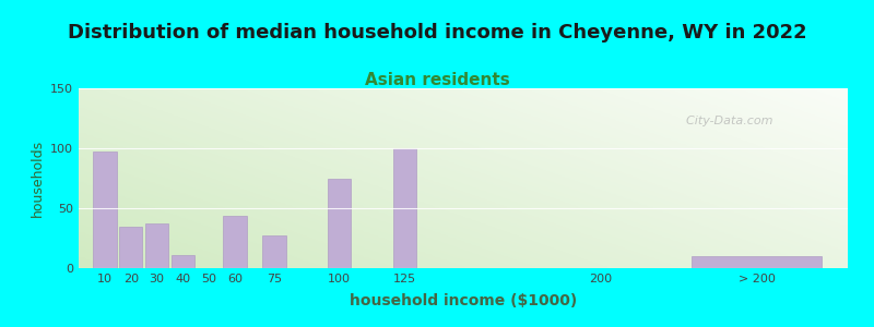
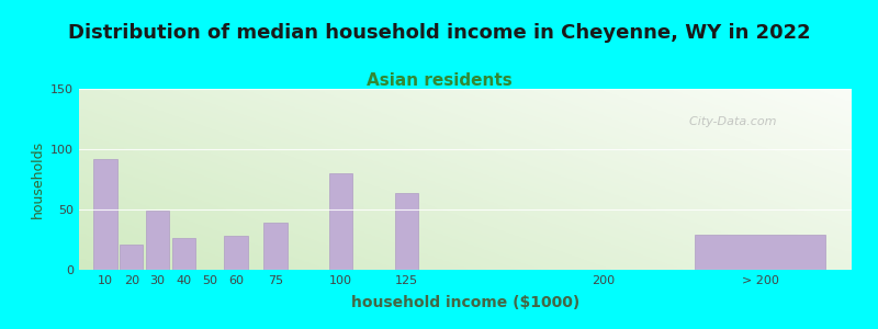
10: 97 -> 92
20: 35 -> 21
30: 37 -> 49
40: 11 -> 26
60: 44 -> 28
75: 27 -> 39
100: 75 -> 80
125: 100 -> 64
> 200: 10 -> 29
